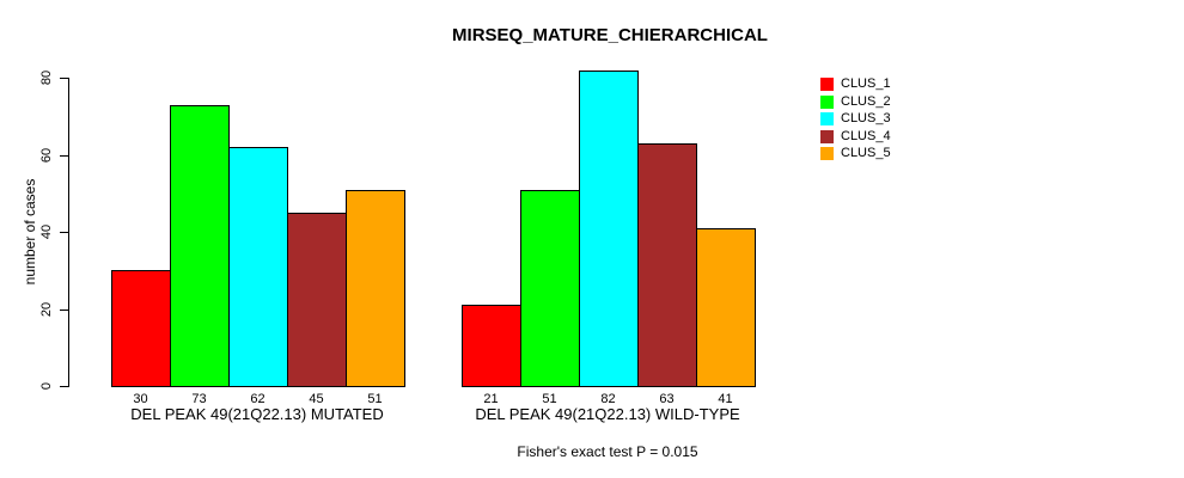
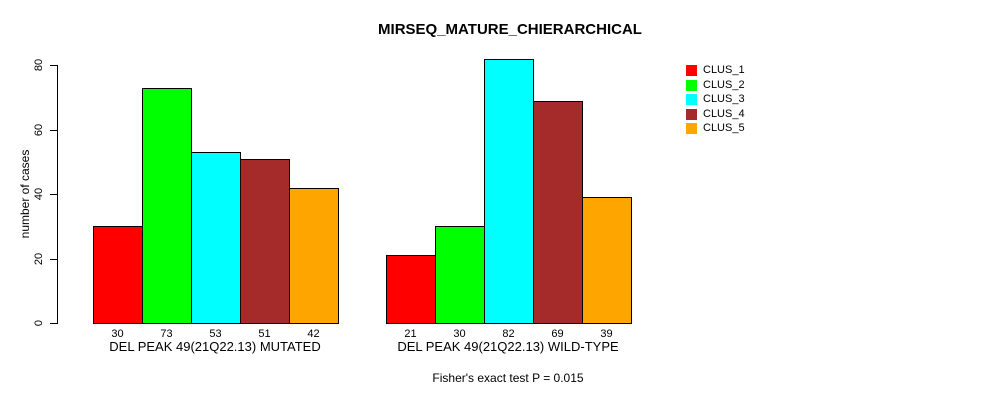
CLUS_3/DEL PEAK 49(21Q22.13) MUTATED: 62 -> 53
CLUS_4/DEL PEAK 49(21Q22.13) MUTATED: 45 -> 51
CLUS_5/DEL PEAK 49(21Q22.13) MUTATED: 51 -> 42
CLUS_2/DEL PEAK 49(21Q22.13) WILD-TYPE: 51 -> 30
CLUS_4/DEL PEAK 49(21Q22.13) WILD-TYPE: 63 -> 69
CLUS_5/DEL PEAK 49(21Q22.13) WILD-TYPE: 41 -> 39
